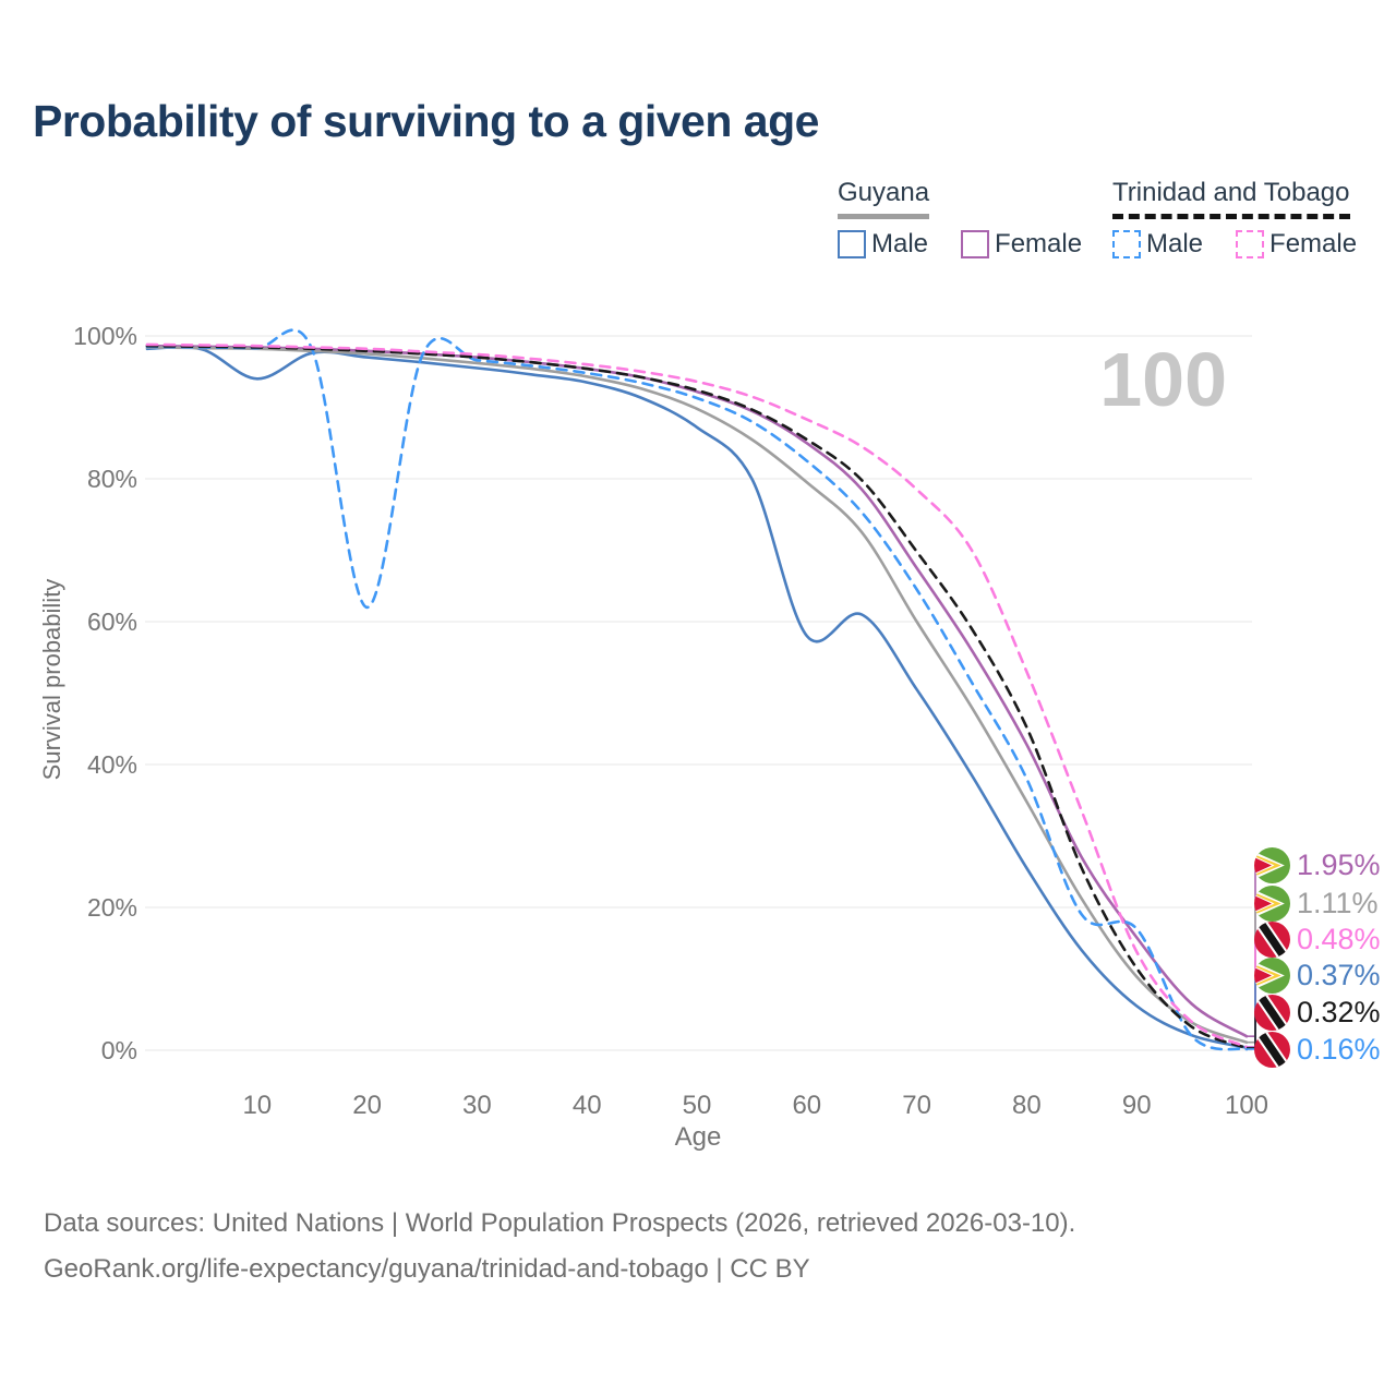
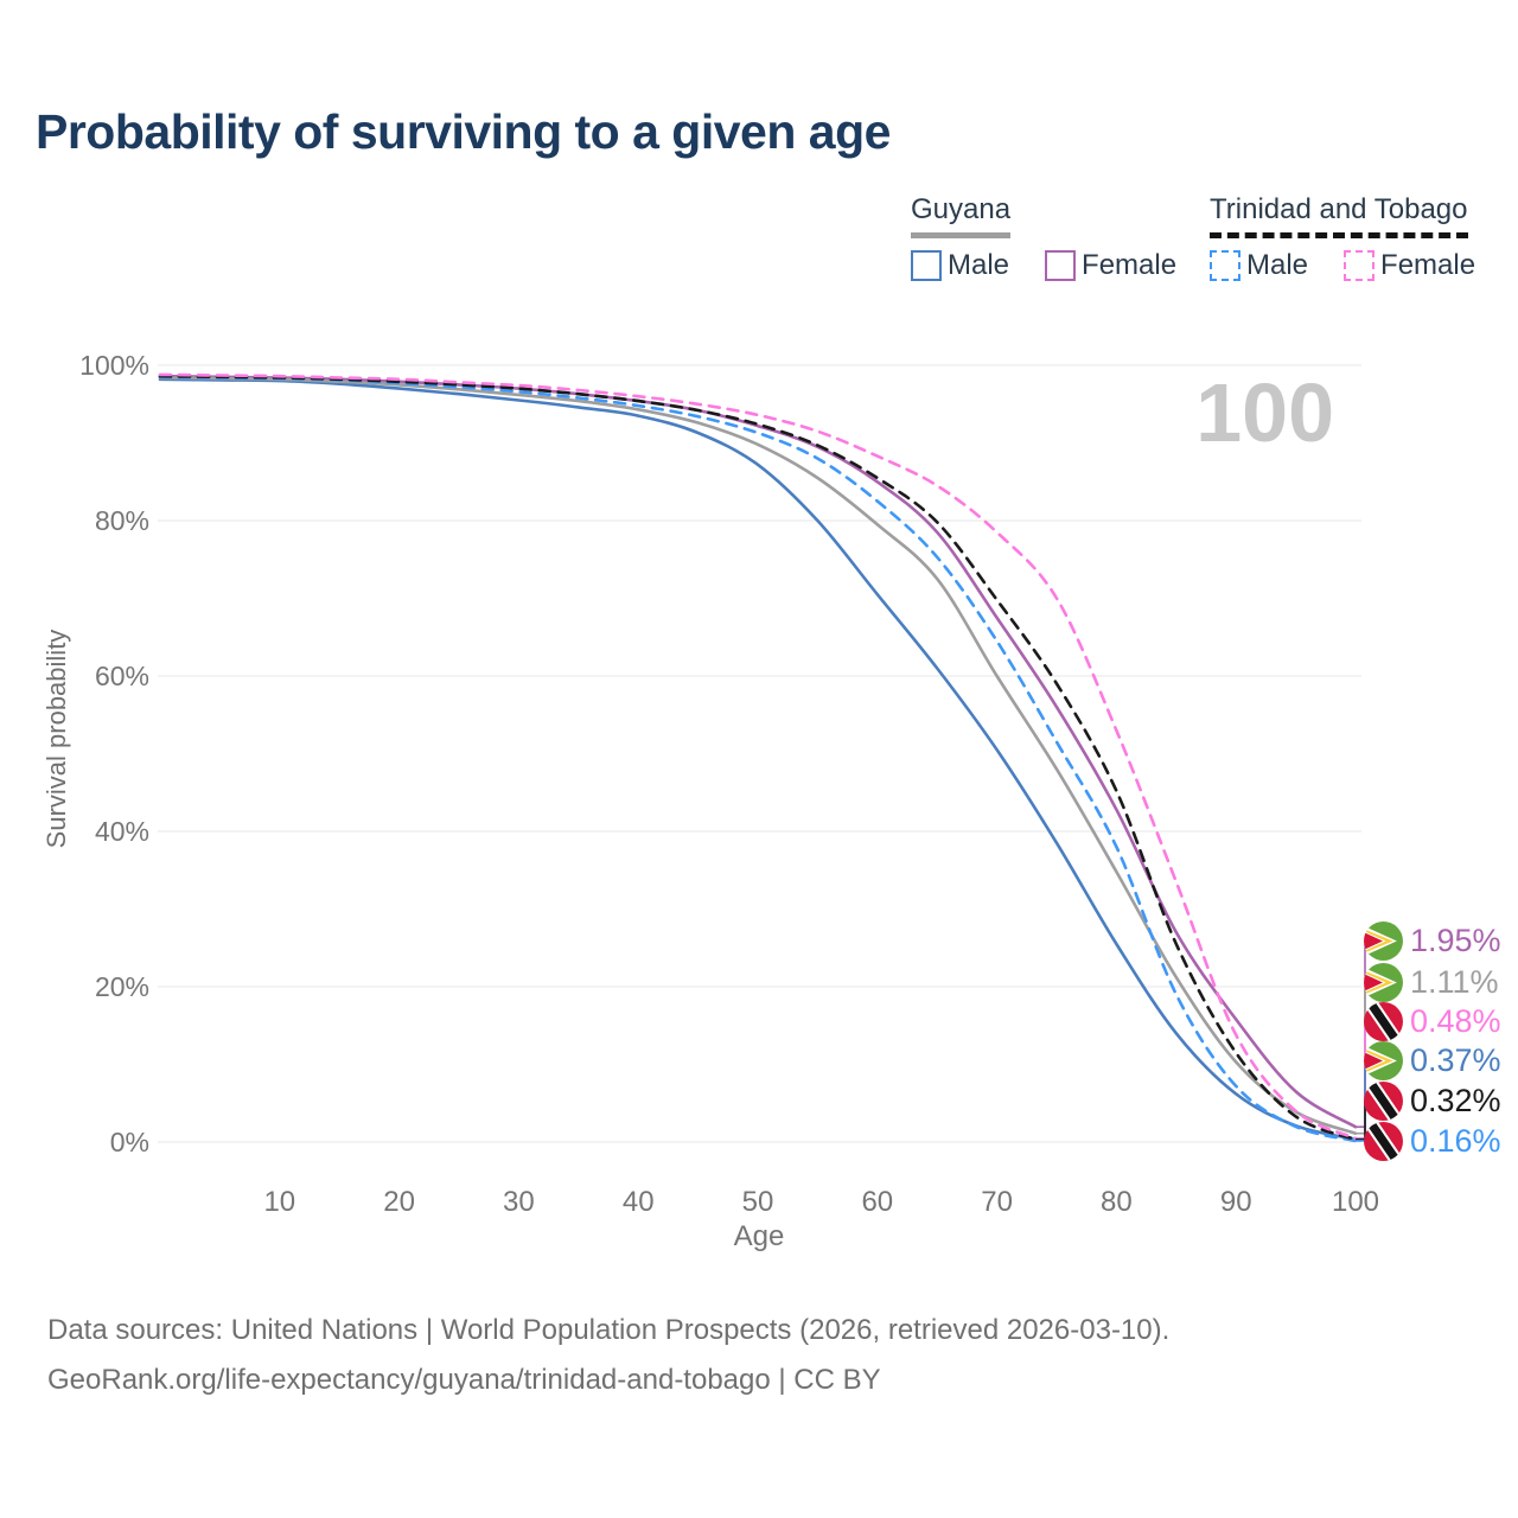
Guyana Male/10: 94% -> 98%
Trinidad and Tobago Male/20: 62% -> 98%
Guyana Male/60: 58% -> 70%
Trinidad and Tobago Male/90: 17% -> 7%
